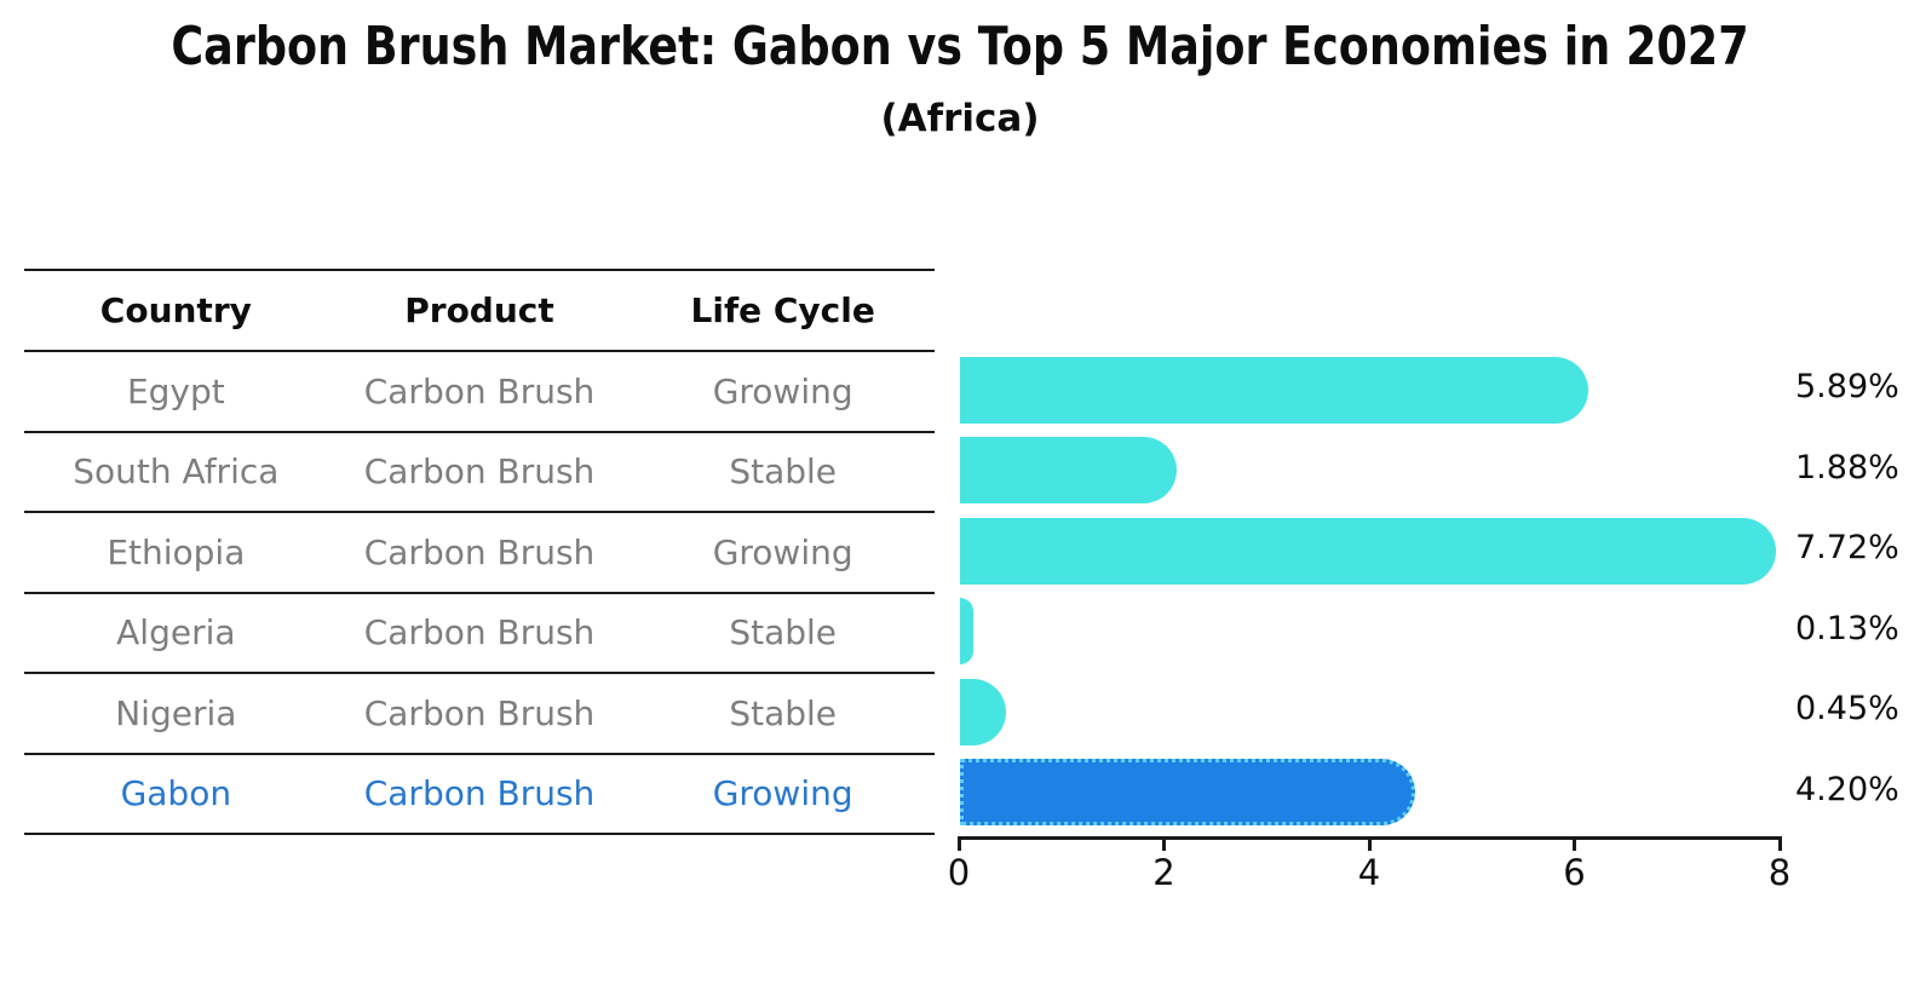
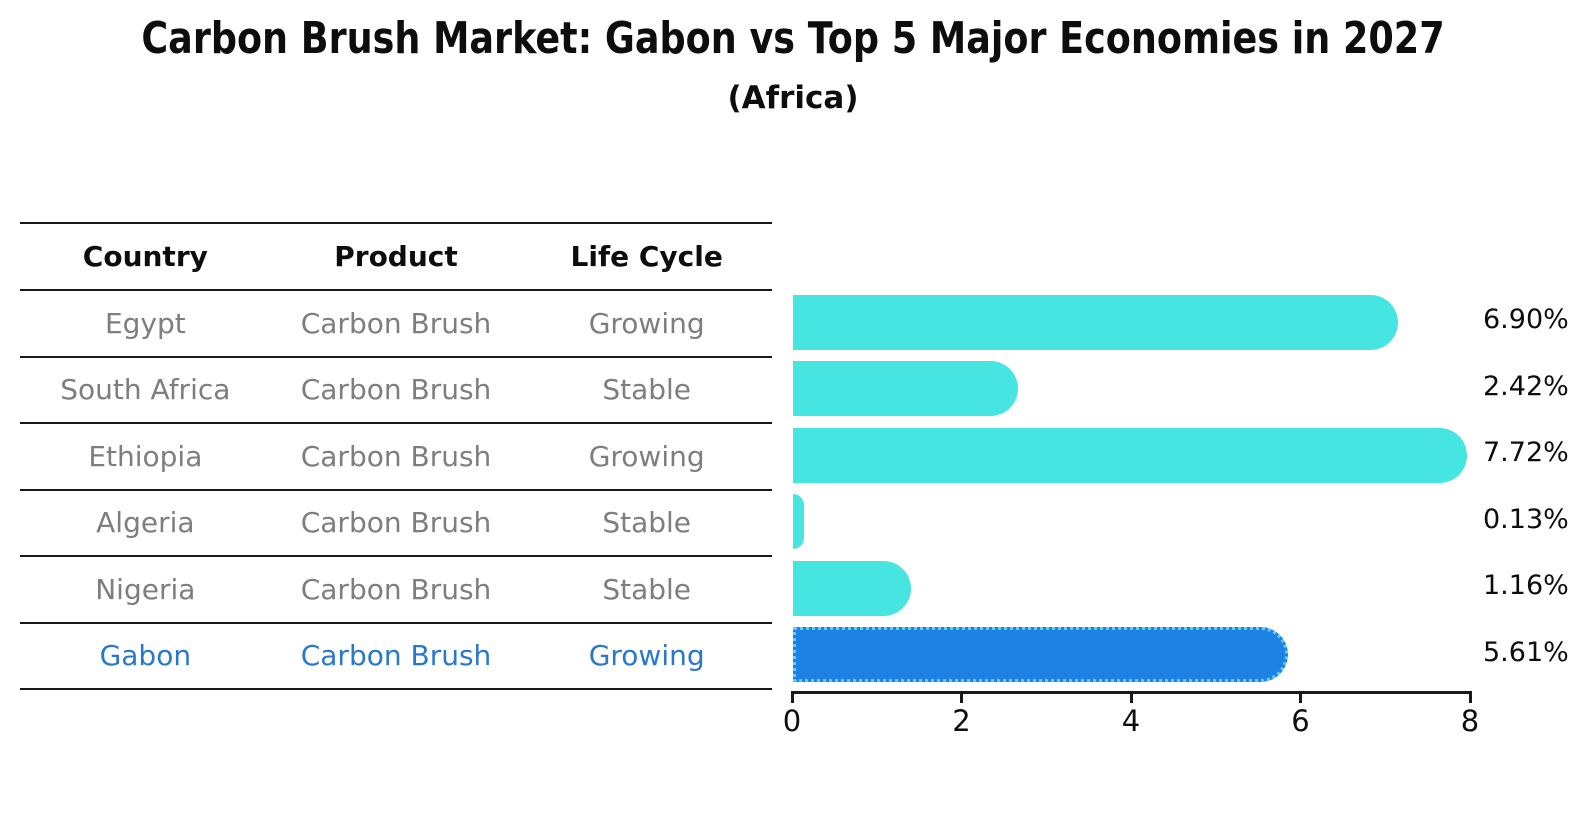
Egypt: 5.89% -> 6.90%
South Africa: 1.88% -> 2.42%
Nigeria: 0.45% -> 1.16%
Gabon: 4.20% -> 5.61%
